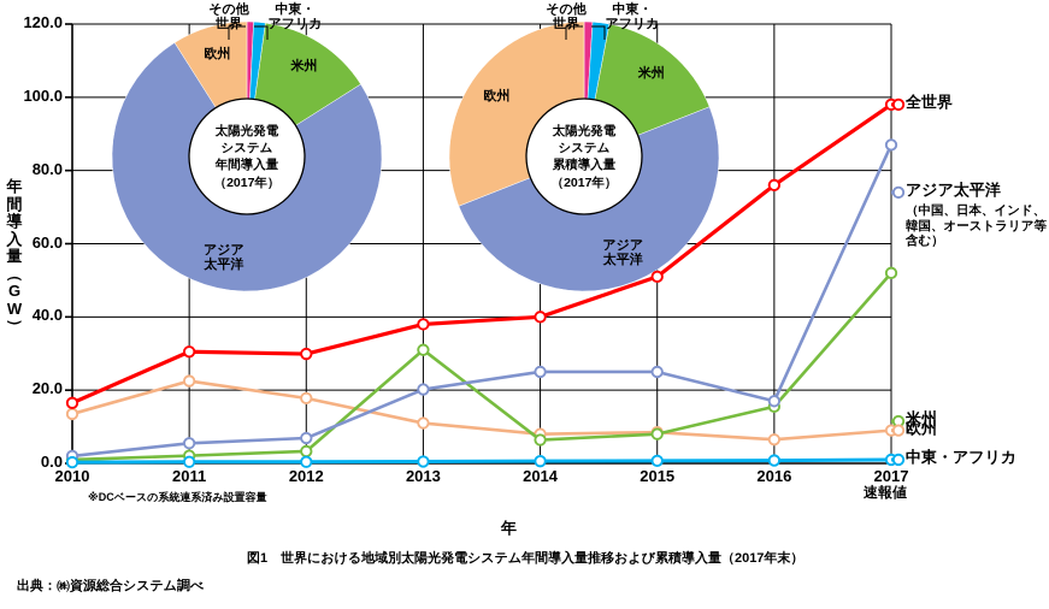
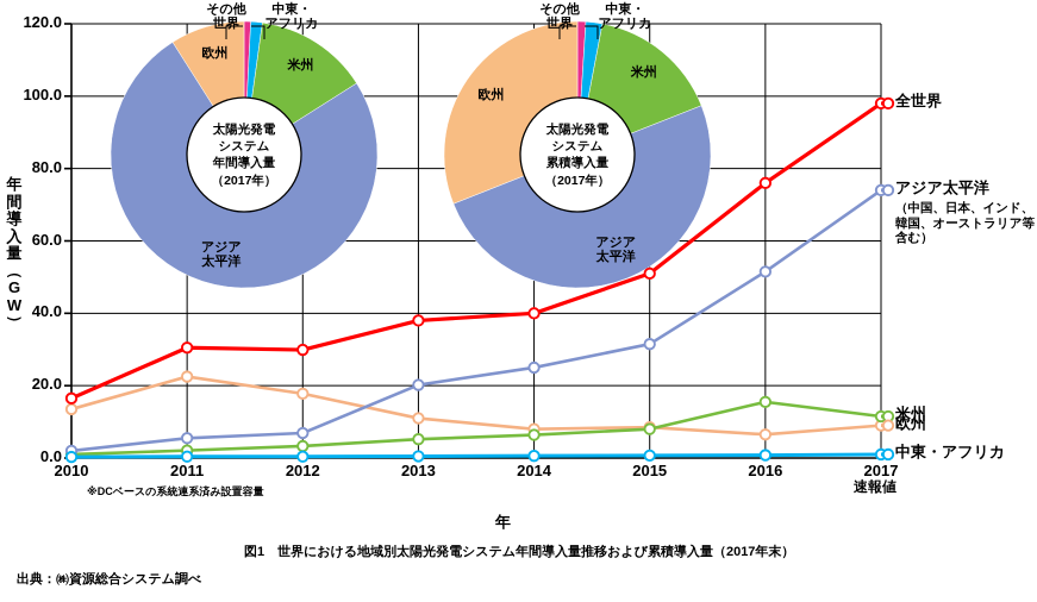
米州/2013: 31 -> 5
アジア太平洋/2015: 25 -> 32
アジア太平洋/2016: 17 -> 52
アジア太平洋/2017: 87 -> 74
米州/2017: 52 -> 12
